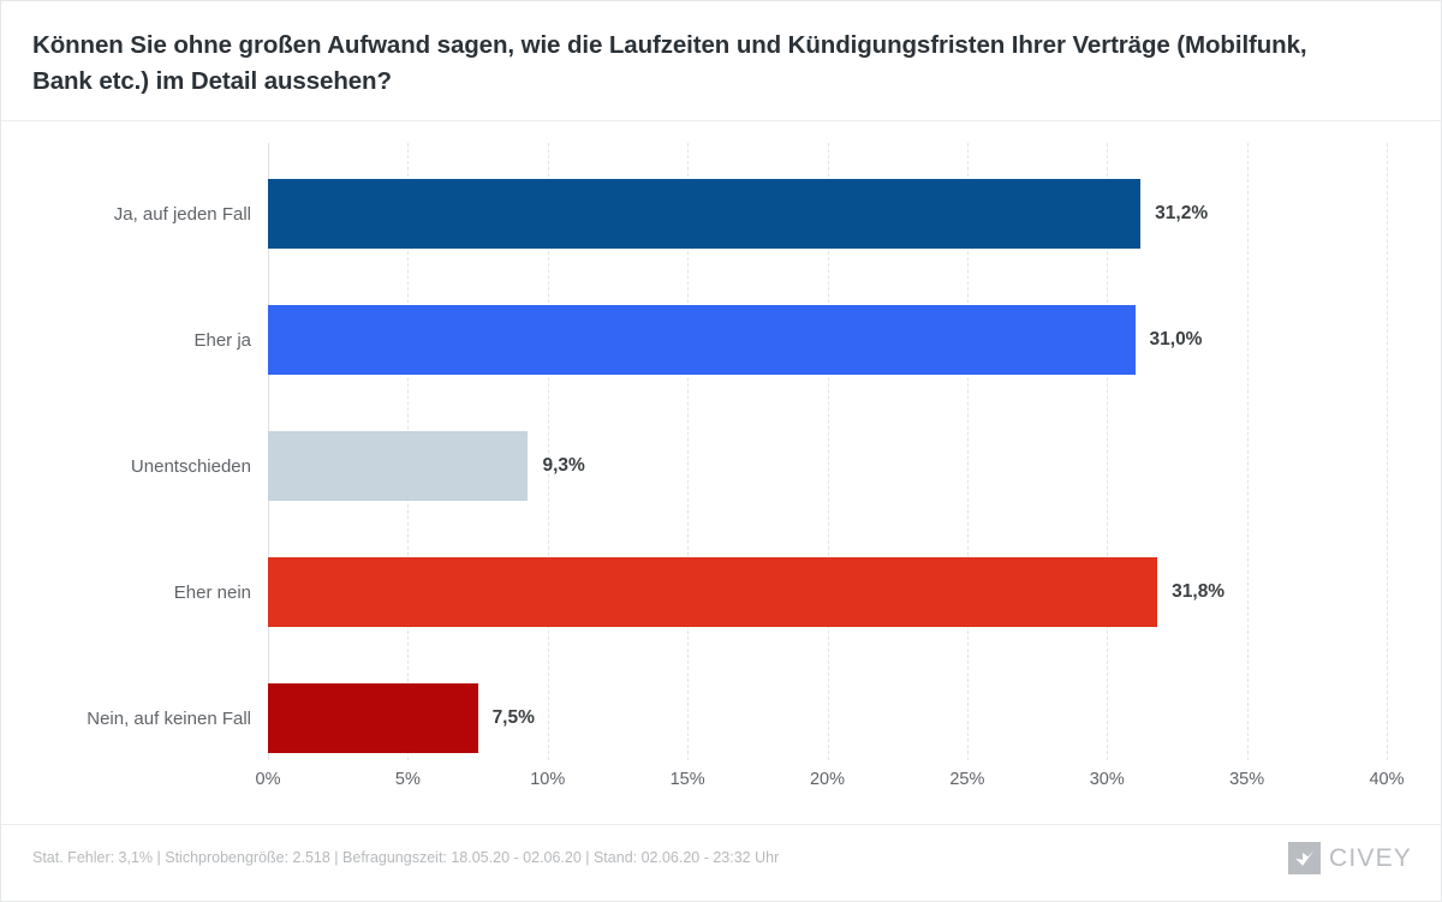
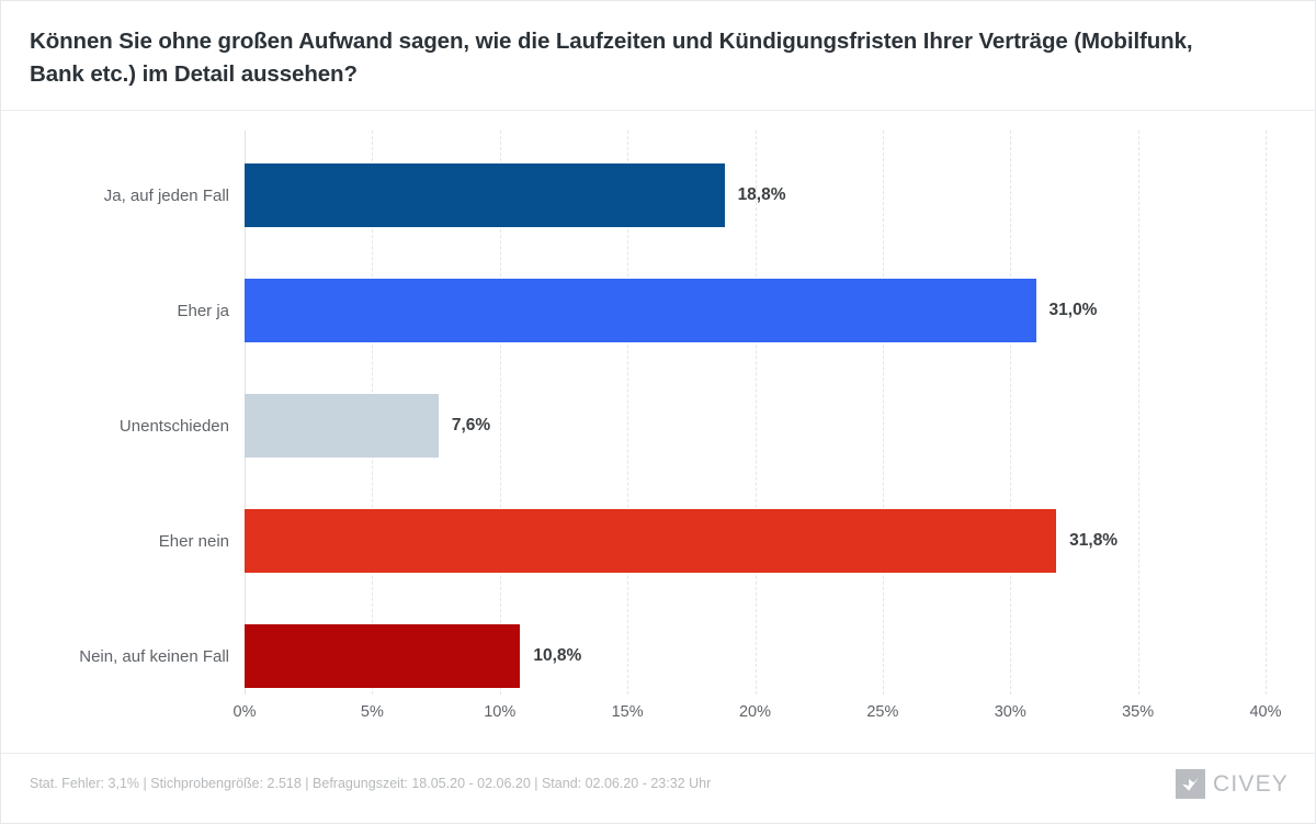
Ja, auf jeden Fall: 31,2% -> 18,8%
Unentschieden: 9,3% -> 7,6%
Nein, auf keinen Fall: 7,5% -> 10,8%
